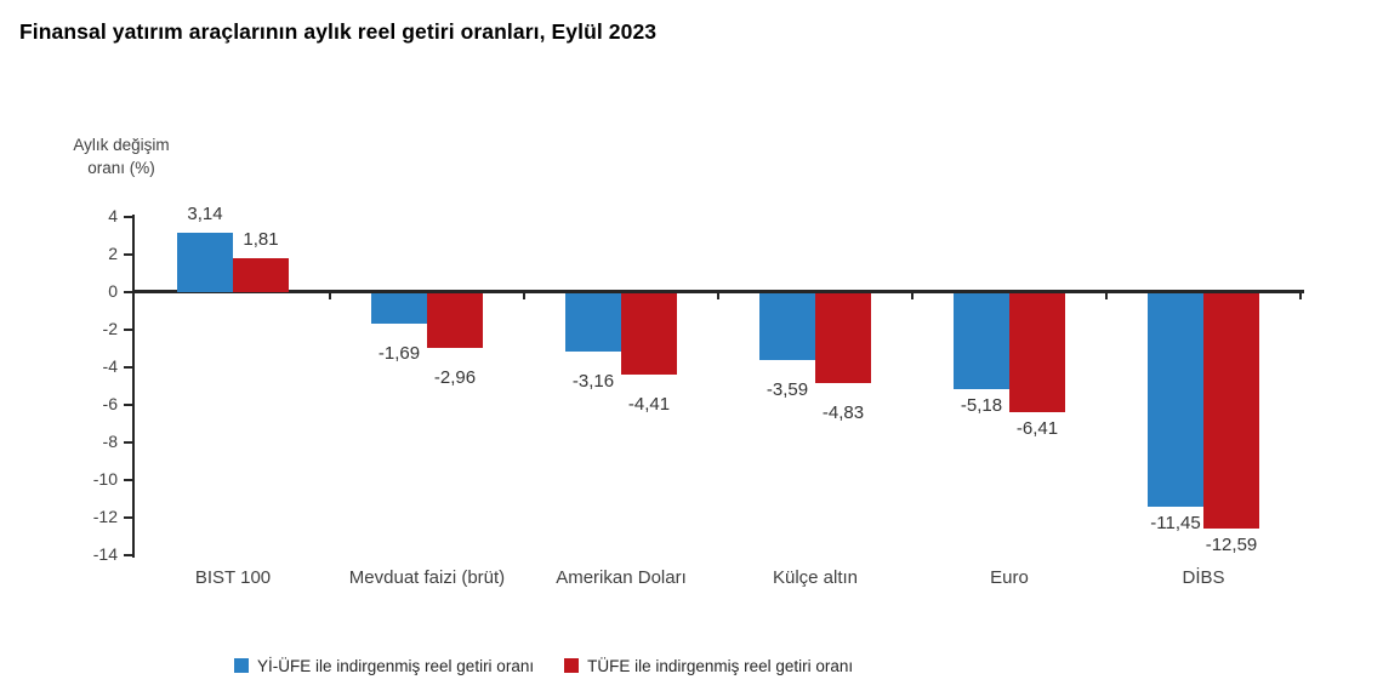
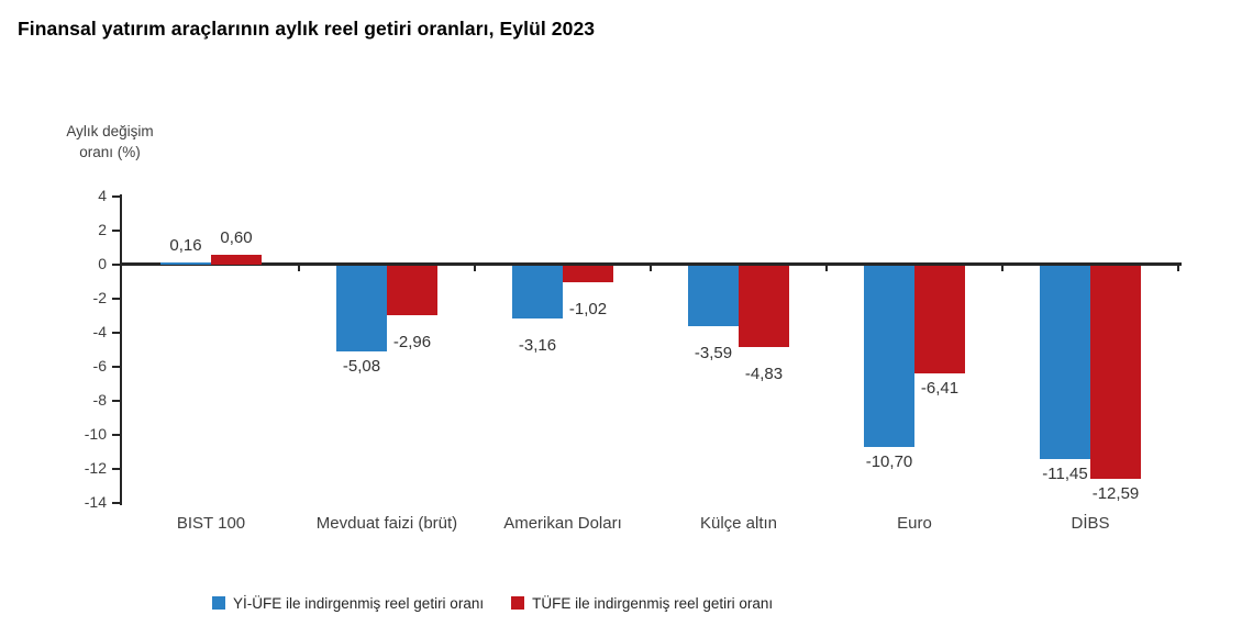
Yİ-ÜFE ile indirgenmiş reel getiri oranı/BIST 100: 3,14 -> 0,16
TÜFE ile indirgenmiş reel getiri oranı/BIST 100: 1,81 -> 0,60
Yİ-ÜFE ile indirgenmiş reel getiri oranı/Mevduat faizi (brüt): -1,69 -> -5,08
TÜFE ile indirgenmiş reel getiri oranı/Amerikan Doları: -4,41 -> -1,02
Yİ-ÜFE ile indirgenmiş reel getiri oranı/Euro: -5,18 -> -10,70
